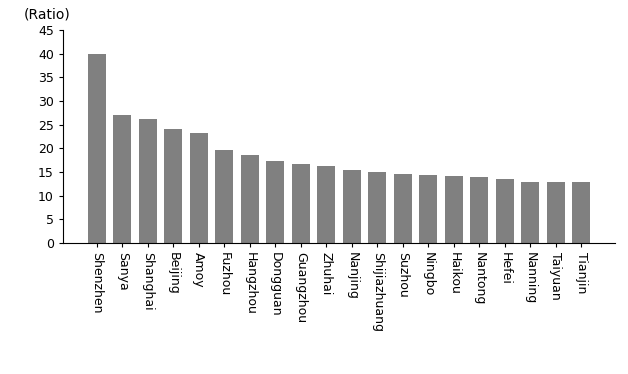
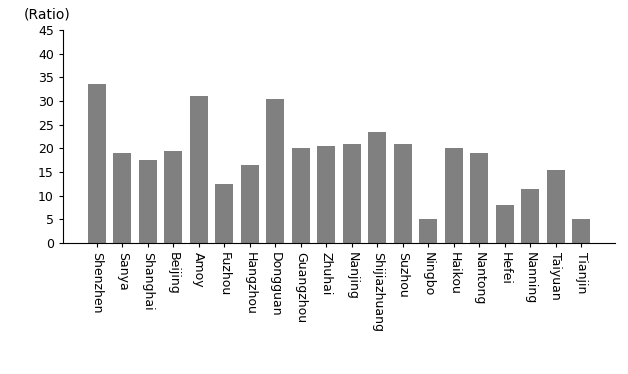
Shenzhen: 40.0 -> 33.5
Sanya: 27.0 -> 19.0
Shanghai: 26.2 -> 17.5
Beijing: 24.0 -> 19.5
Amoy: 23.3 -> 31.0
Fuzhou: 19.7 -> 12.5
Hangzhou: 18.5 -> 16.5
Dongguan: 17.3 -> 30.5
Guangzhou: 16.6 -> 20.0
Zhuhai: 16.2 -> 20.5
Nanjing: 15.5 -> 21.0
Shijiazhuang: 15.1 -> 23.5
Suzhou: 14.6 -> 21.0
Ningbo: 14.3 -> 5.0
Haikou: 14.2 -> 20.0
Nantong: 14.0 -> 19.0
Hefei: 13.5 -> 8.0
Nanning: 13.0 -> 11.5
Taiyuan: 13.0 -> 15.5
Tianjin: 12.8 -> 5.0
